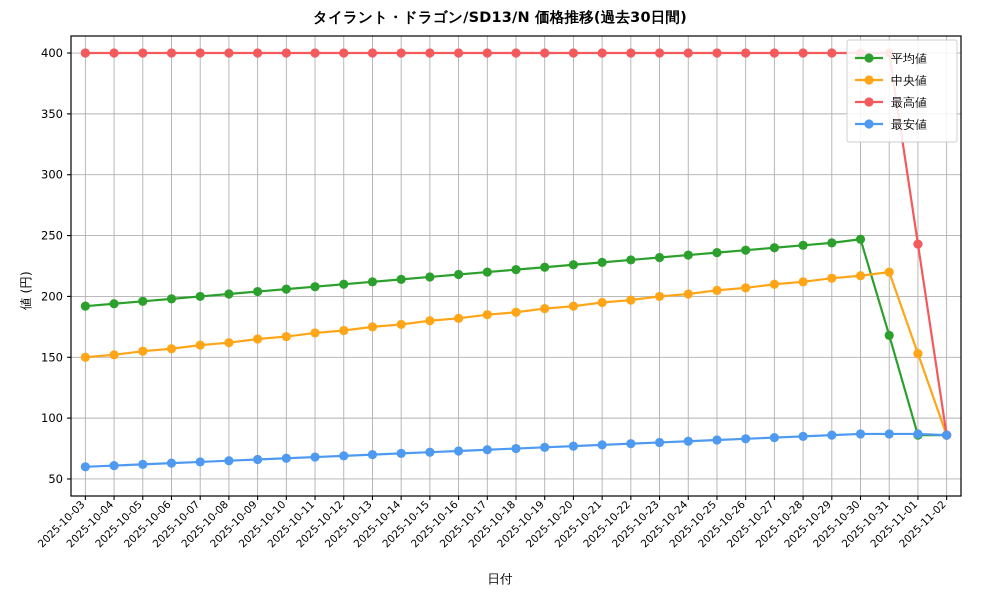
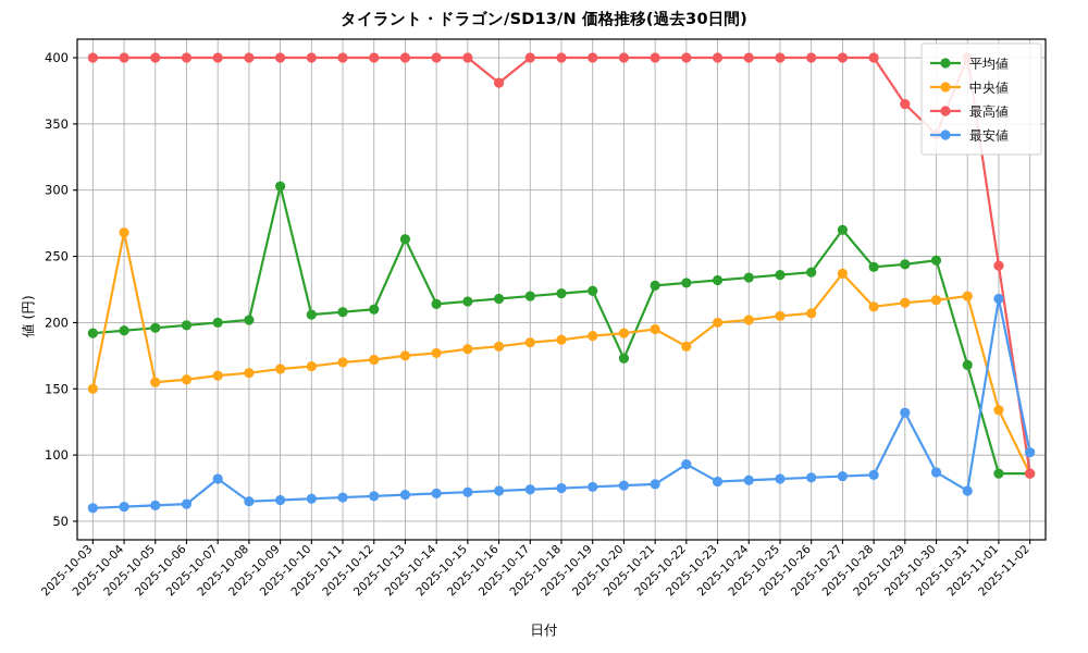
中央値/2025-10-04: 152 -> 268
最安値/2025-10-07: 64 -> 82
平均値/2025-10-09: 204 -> 303
平均値/2025-10-13: 212 -> 263
最高値/2025-10-16: 400 -> 381
平均値/2025-10-20: 226 -> 173
中央値/2025-10-22: 197 -> 182
最安値/2025-10-22: 79 -> 93
平均値/2025-10-27: 240 -> 270
中央値/2025-10-27: 210 -> 237
最高値/2025-10-29: 400 -> 365
最安値/2025-10-29: 86 -> 132
最高値/2025-10-30: 400 -> 342
最安値/2025-10-31: 87 -> 73
中央値/2025-11-01: 153 -> 134
最安値/2025-11-01: 87 -> 218
最安値/2025-11-02: 86 -> 102
